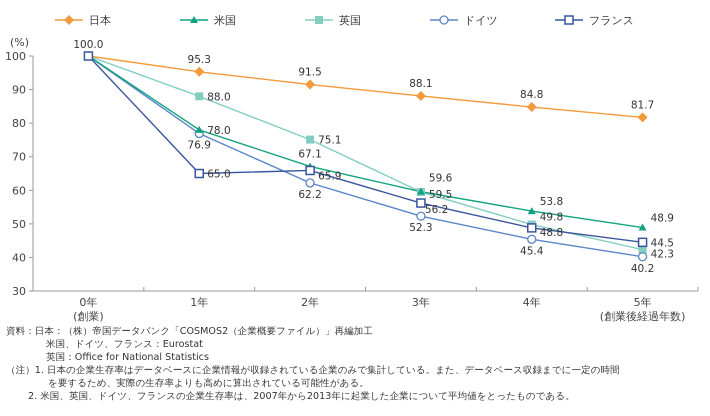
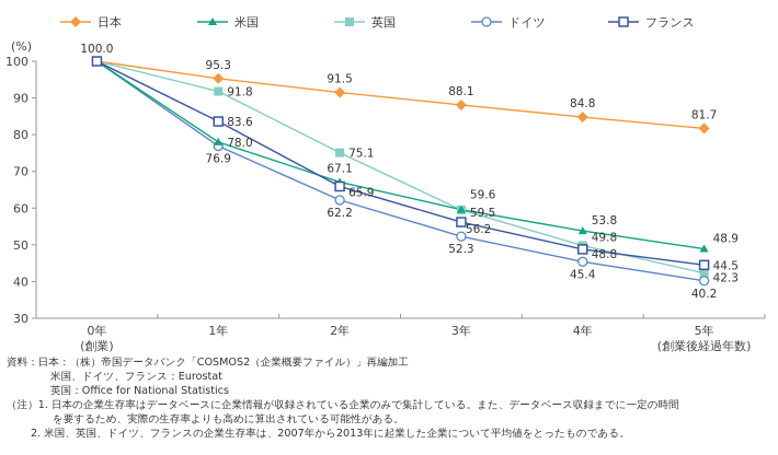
英国/1年: 88.0 -> 91.8
フランス/1年: 65.0 -> 83.6
